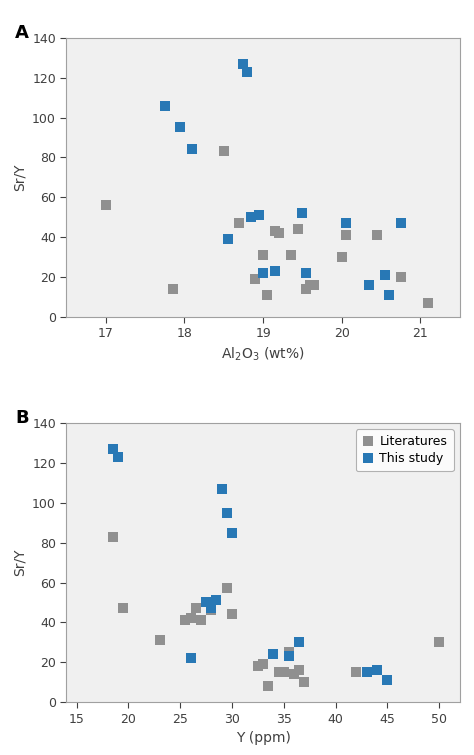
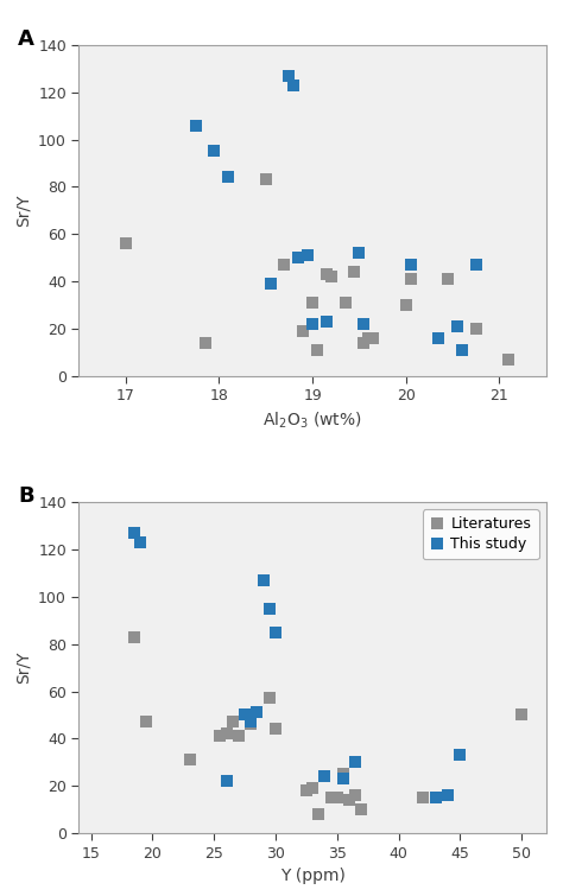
This study/45: 11 -> 33
Literatures/50: 30 -> 50
